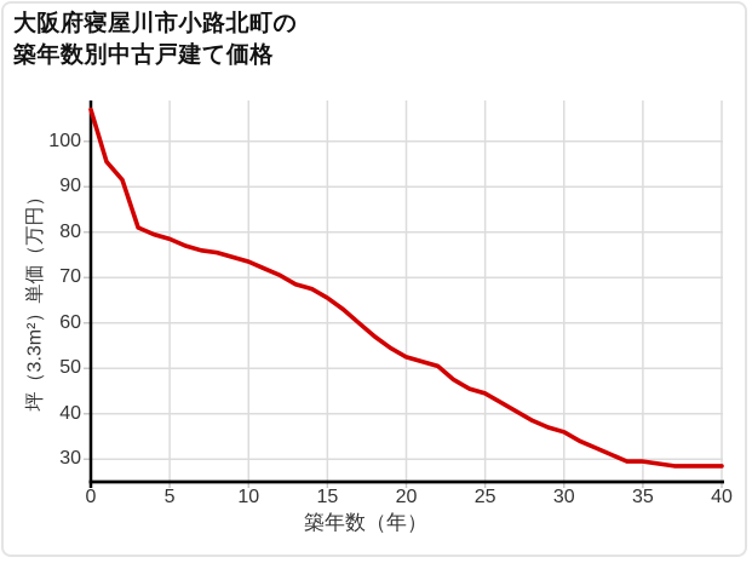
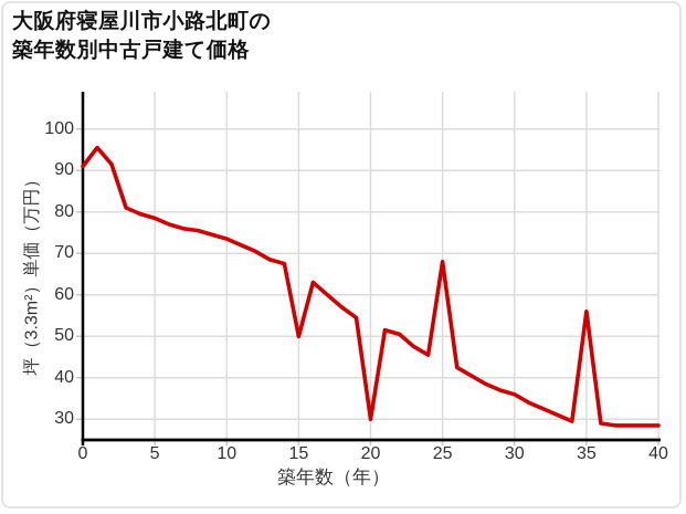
0: 107 -> 91
15: 66 -> 50
20: 52 -> 30
25: 44 -> 68
35: 30 -> 56
